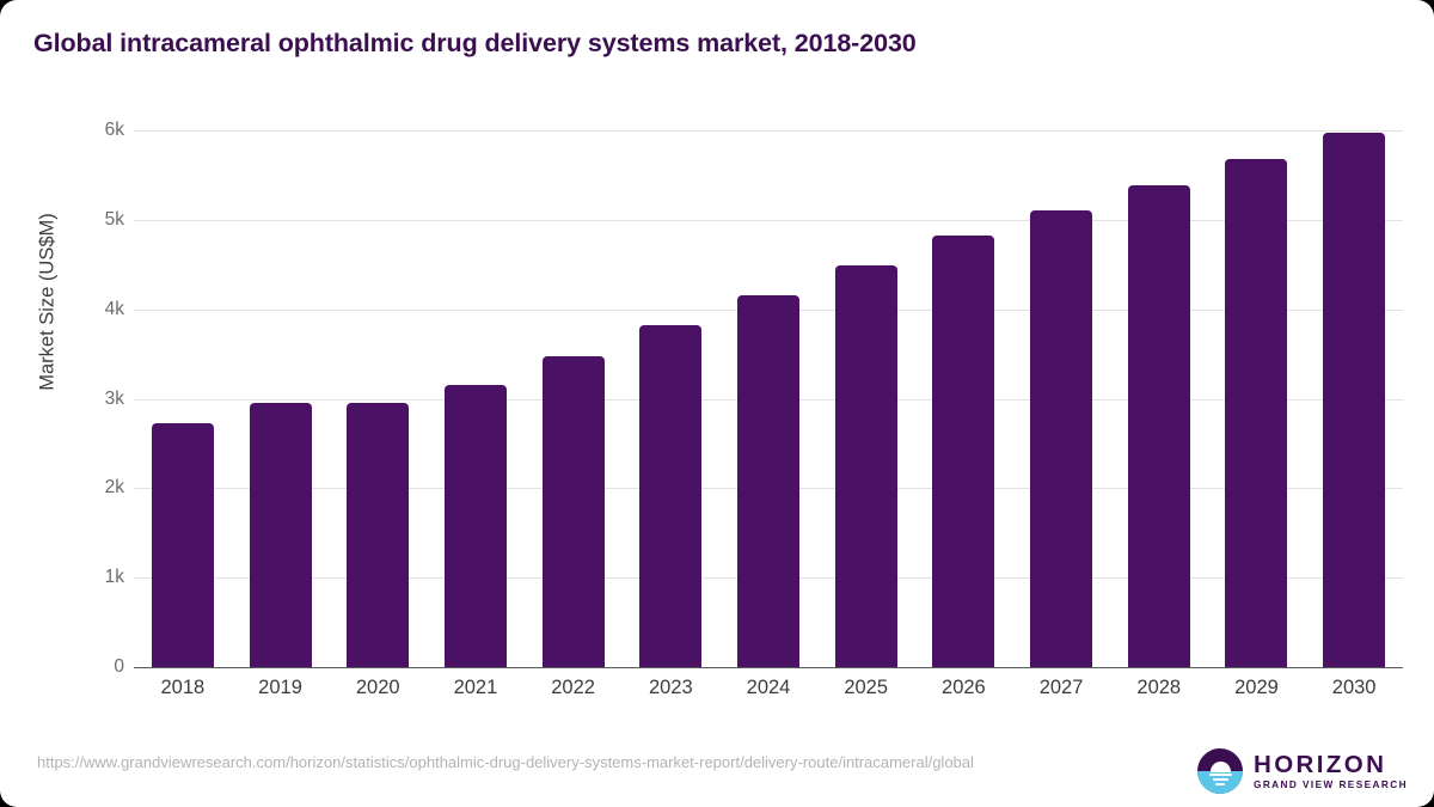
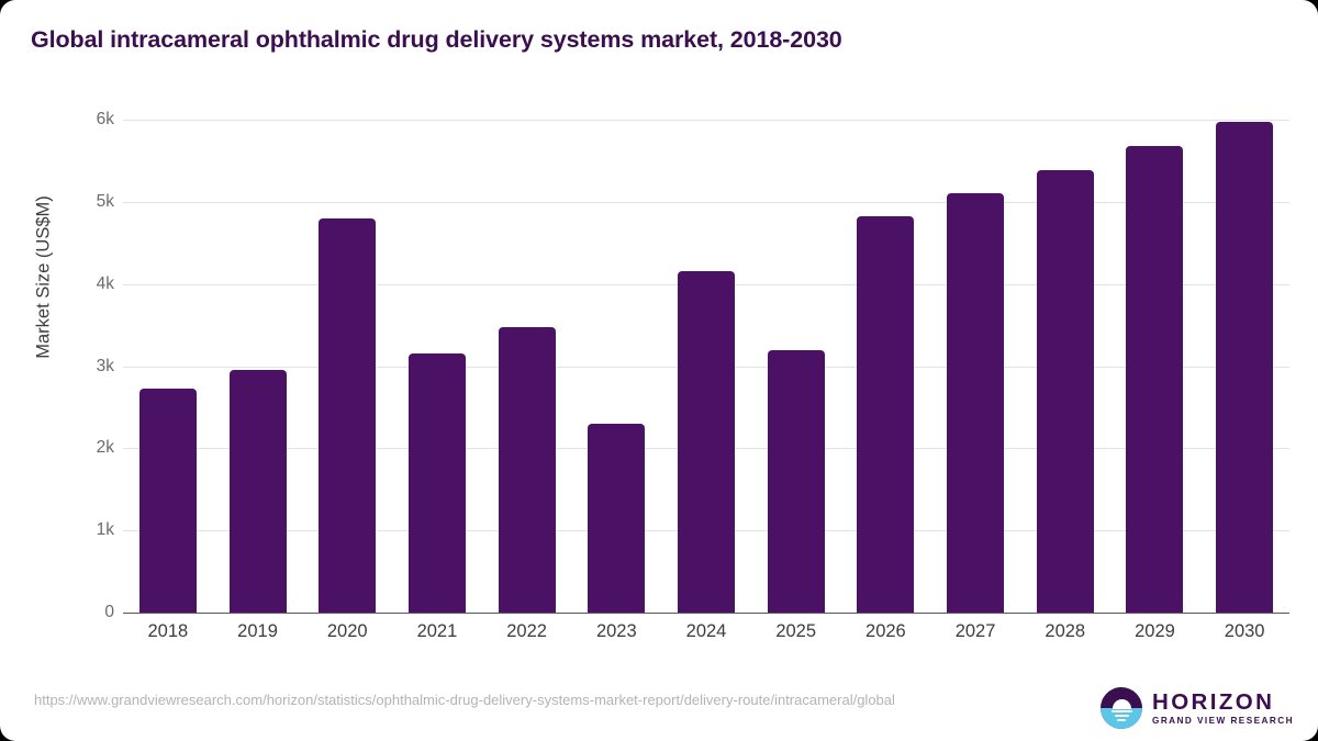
2020: 3.0k -> 4.8k
2023: 3.8k -> 2.3k
2025: 4.5k -> 3.2k
